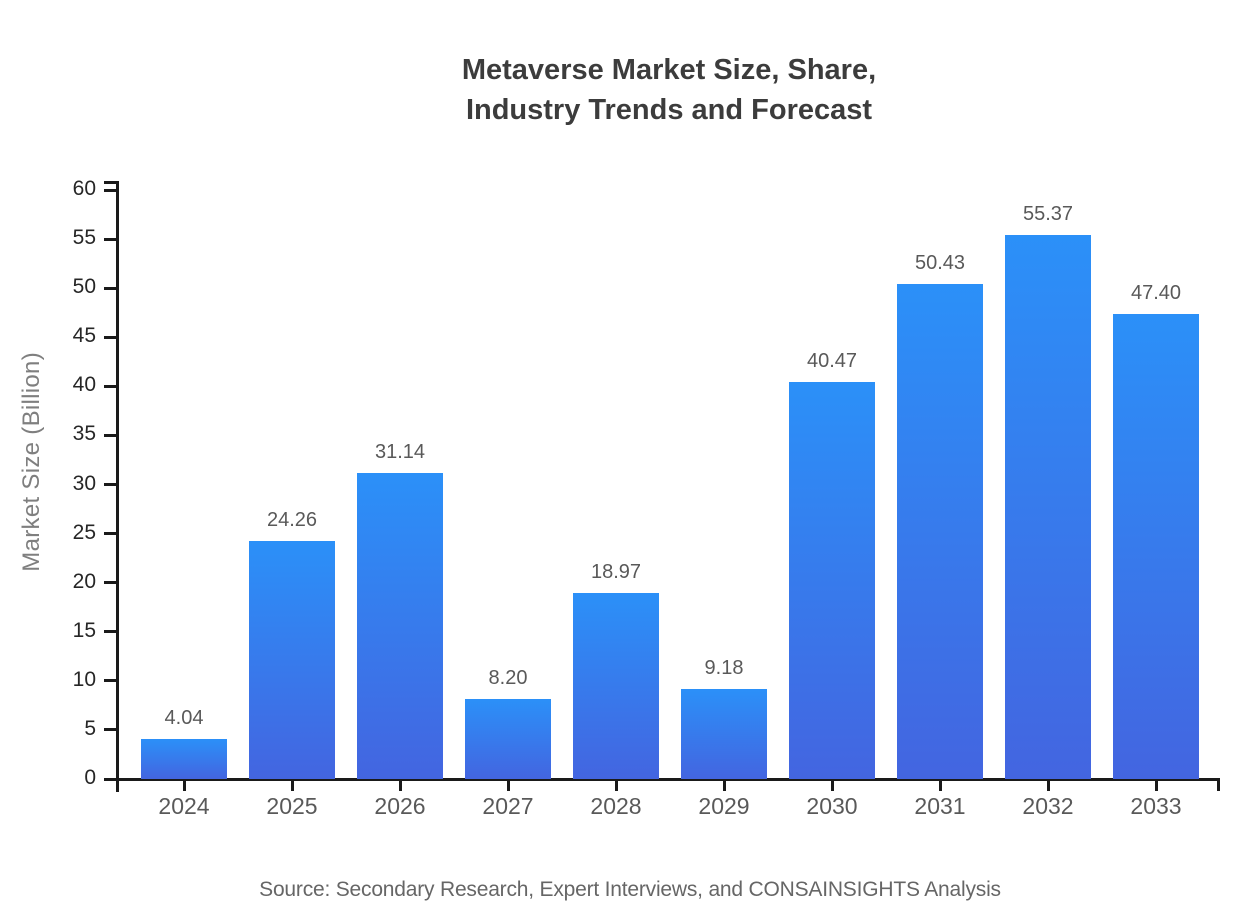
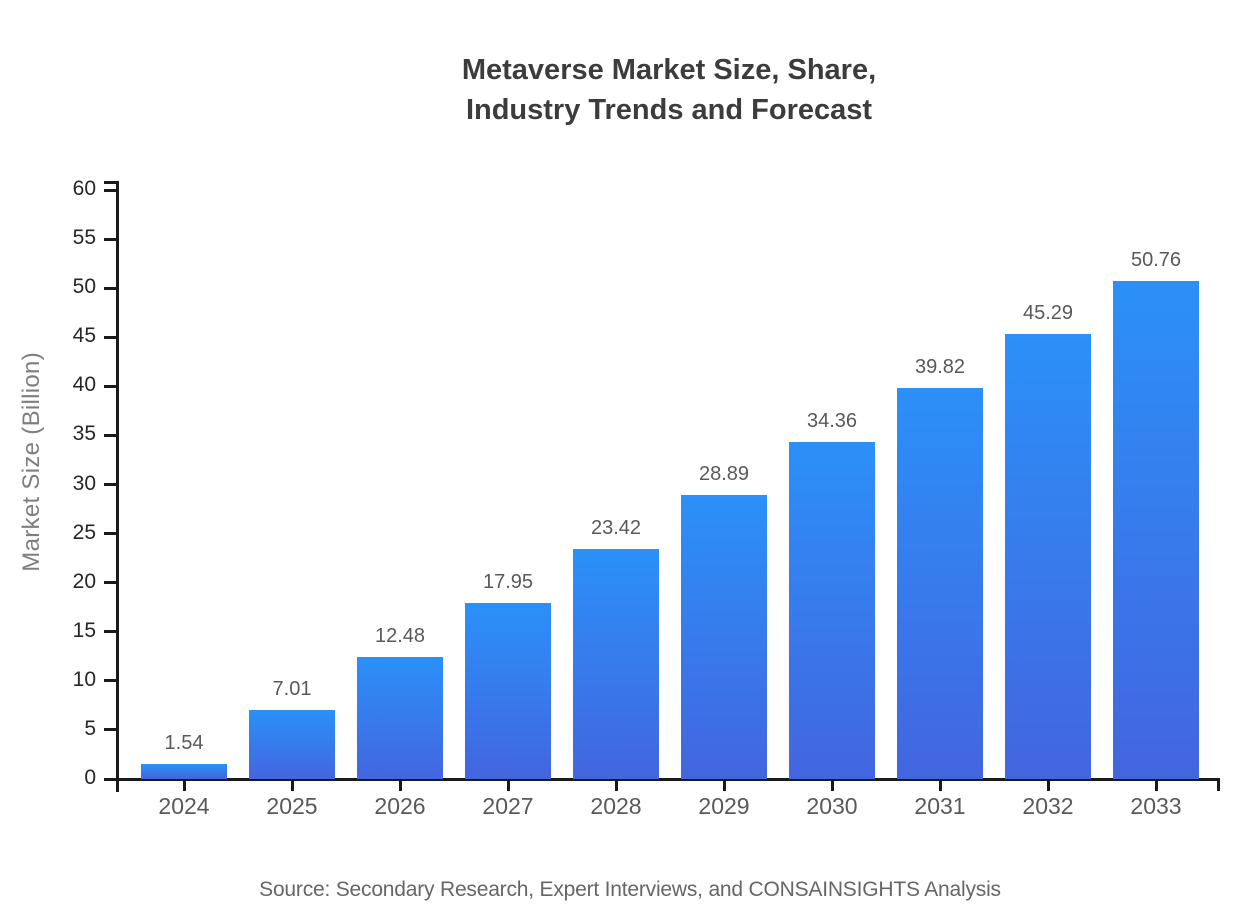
2024: 4.04 -> 1.54
2025: 24.26 -> 7.01
2026: 31.14 -> 12.48
2027: 8.20 -> 17.95
2028: 18.97 -> 23.42
2029: 9.18 -> 28.89
2030: 40.47 -> 34.36
2031: 50.43 -> 39.82
2032: 55.37 -> 45.29
2033: 47.40 -> 50.76
